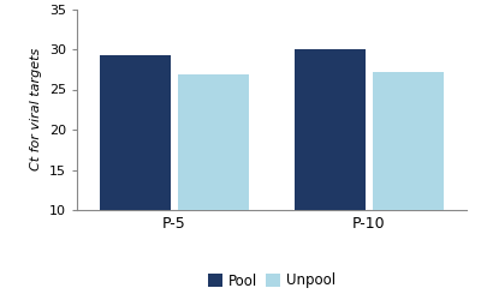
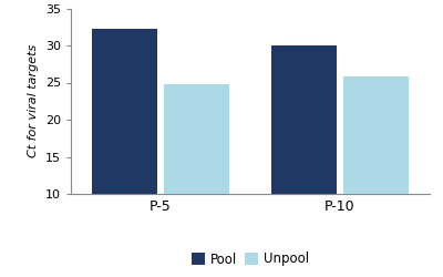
Pool/P-5: 29.2 -> 32.2
Unpool/P-5: 26.8 -> 24.8
Unpool/P-10: 27.1 -> 25.8
